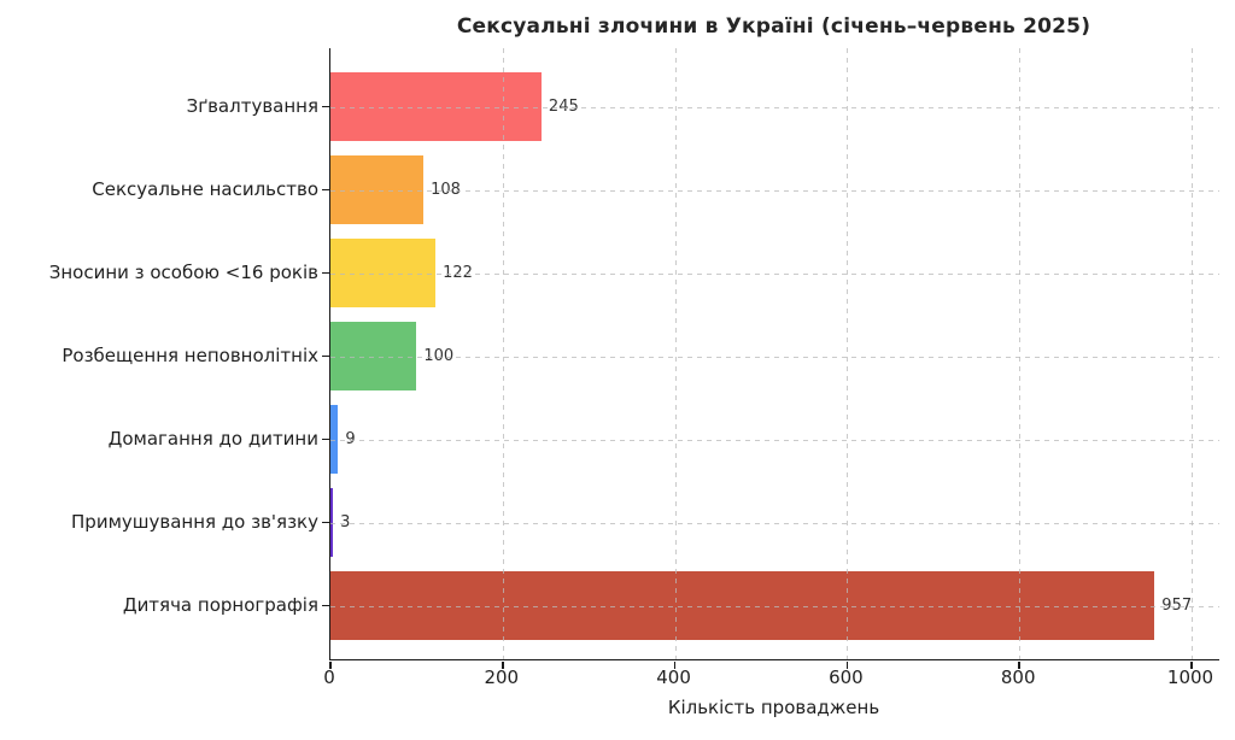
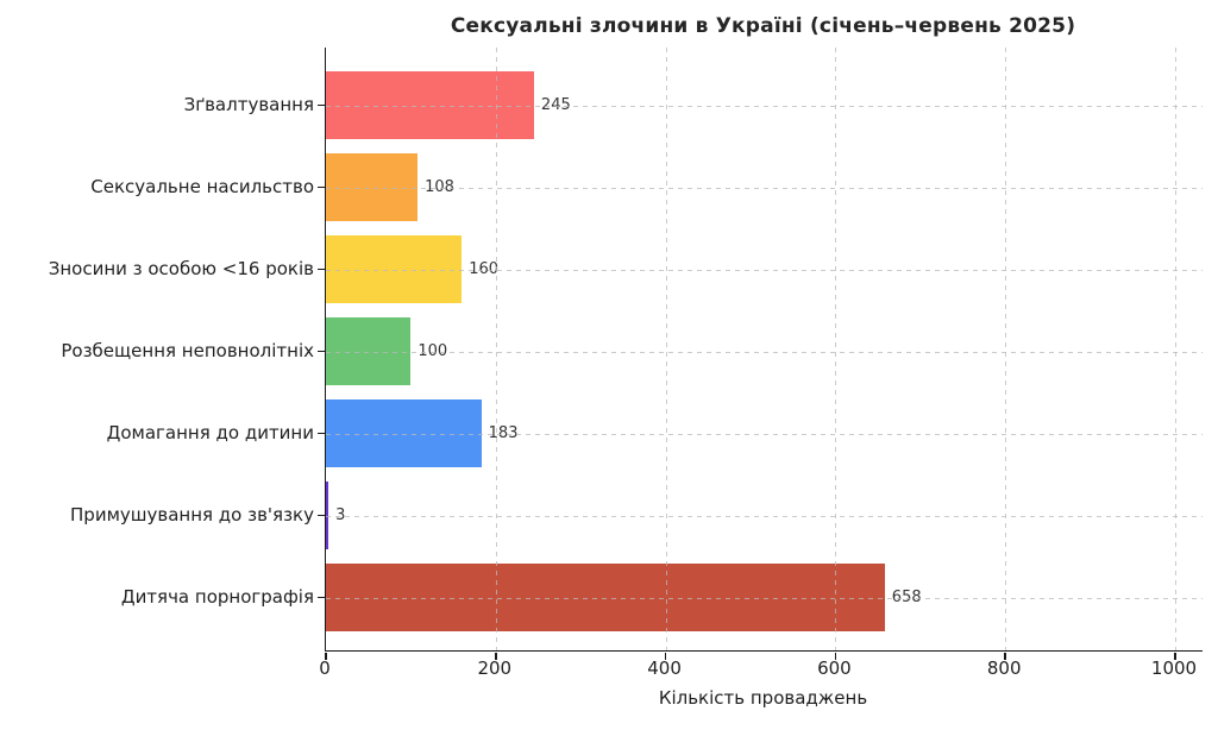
Зносини з особою <16 років: 122 -> 160
Домагання до дитини: 9 -> 183
Дитяча порнографія: 957 -> 658
